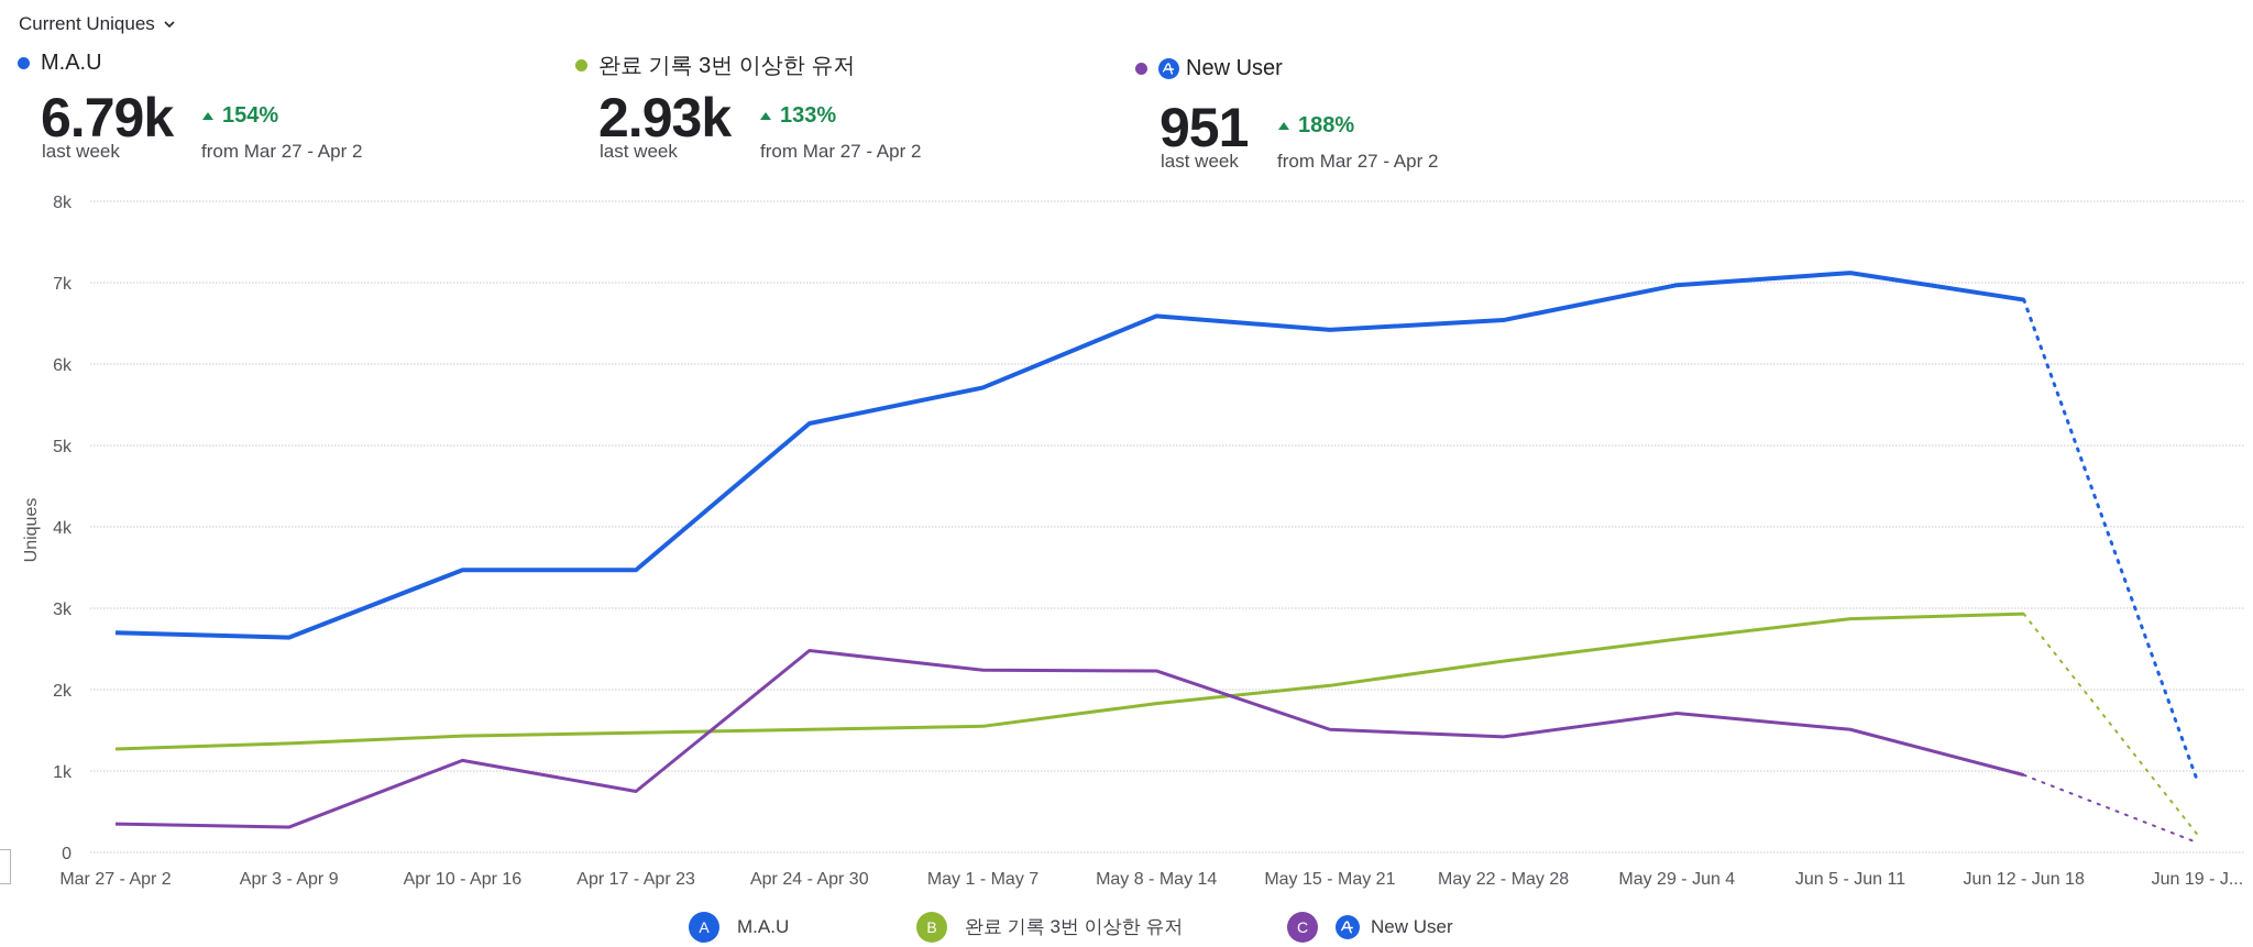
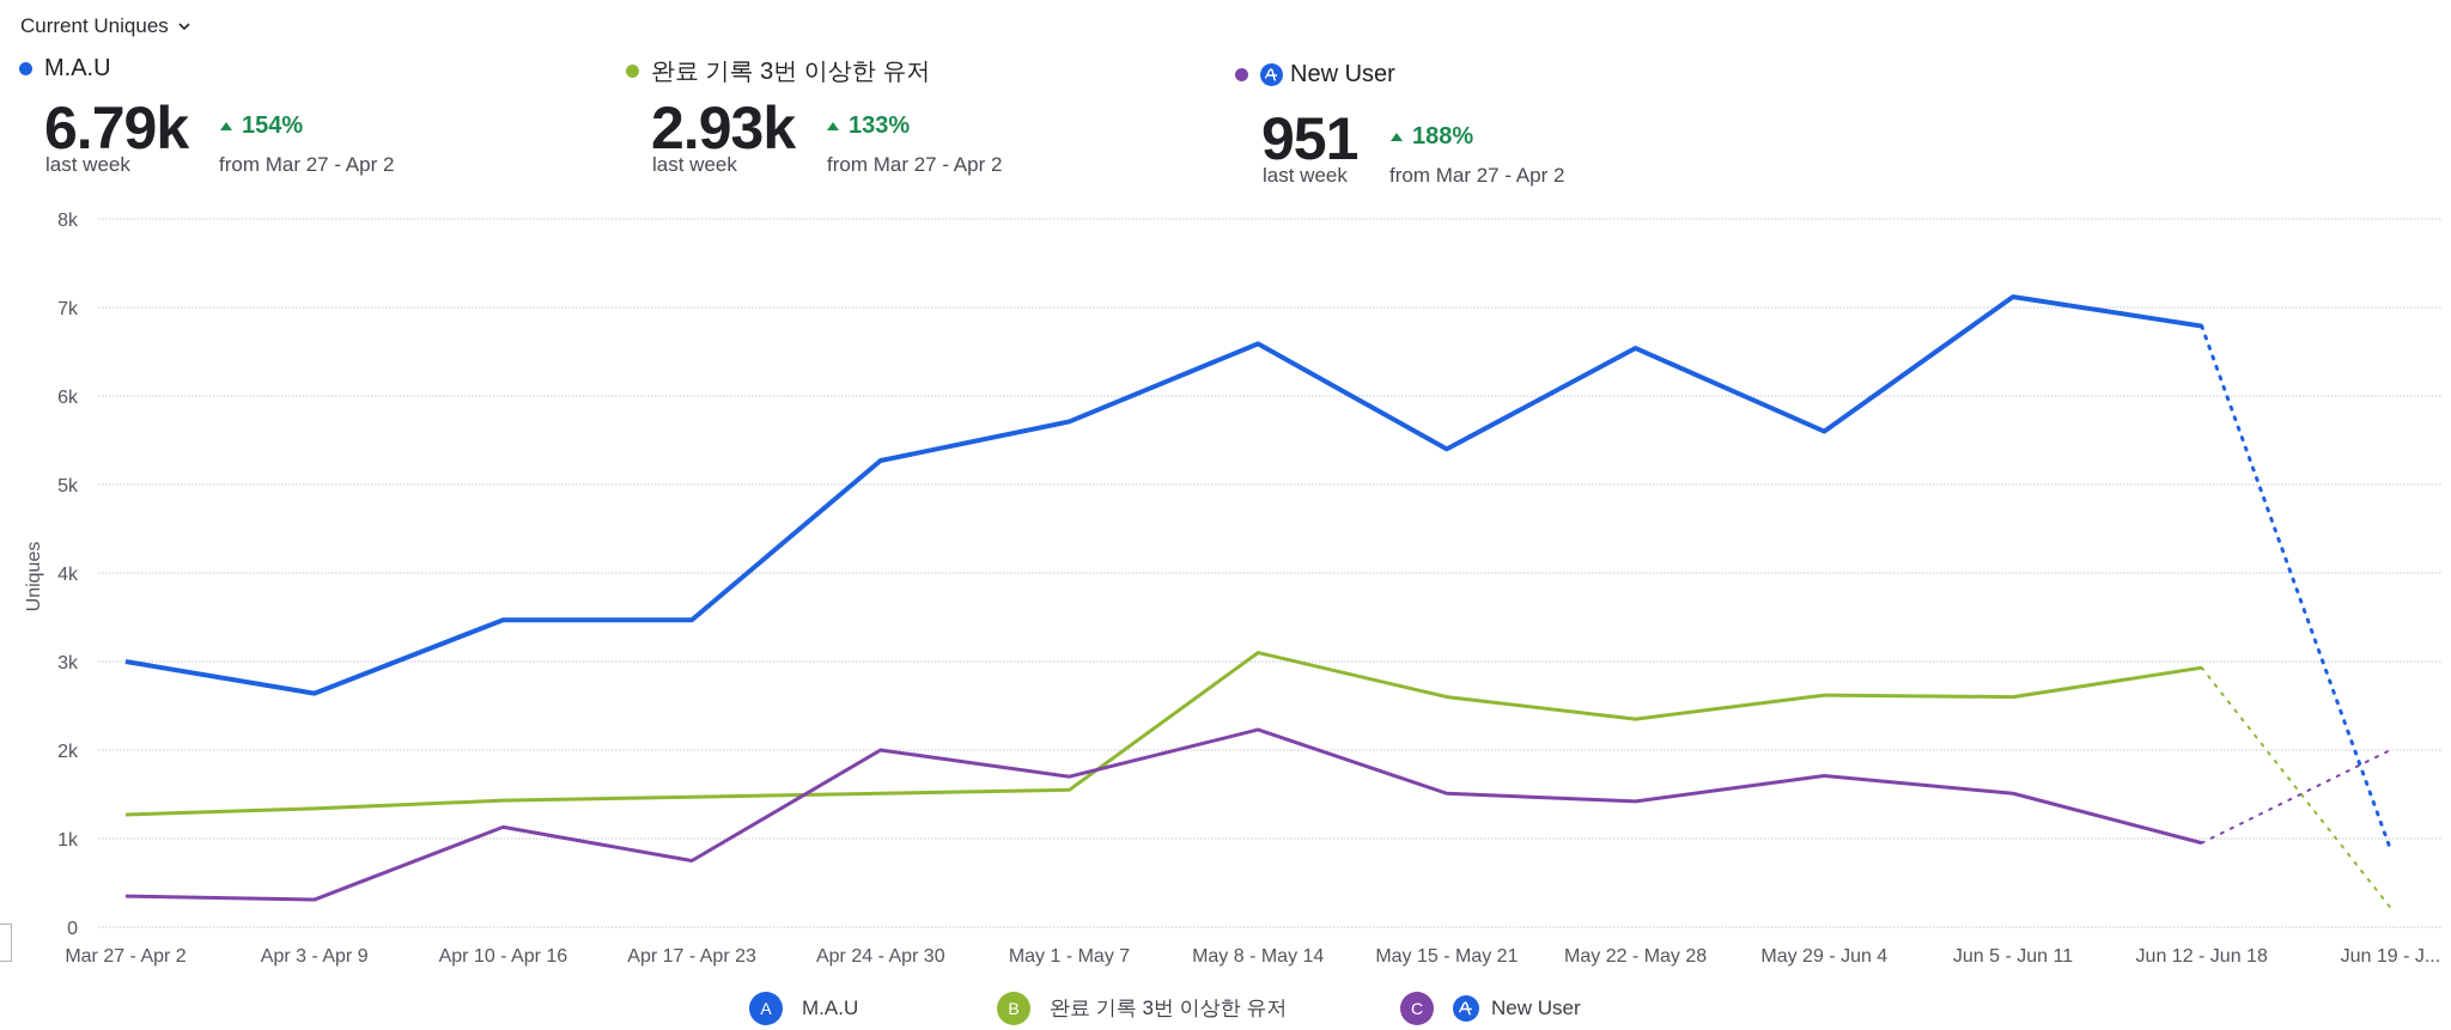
M.A.U/Mar 27 - Apr 2: 2.7k -> 3.0k
New User/Apr 24 - Apr 30: 2.5k -> 2.0k
New User/May 1 - May 7: 2.2k -> 1.7k
완료 기록 3번 이상한 유저/May 8 - May 14: 1.8k -> 3.1k
M.A.U/May 15 - May 21: 6.4k -> 5.4k
완료 기록 3번 이상한 유저/May 15 - May 21: 2.0k -> 2.6k
M.A.U/May 29 - Jun 4: 7.0k -> 5.6k
완료 기록 3번 이상한 유저/Jun 5 - Jun 11: 2.9k -> 2.6k
New User/Jun 19 - J...: 0.1k -> 2.0k
